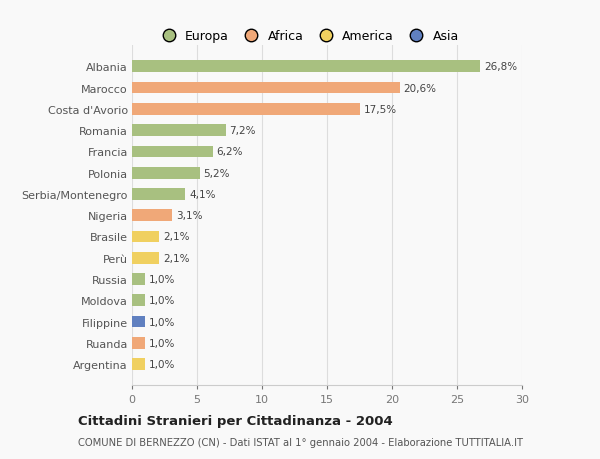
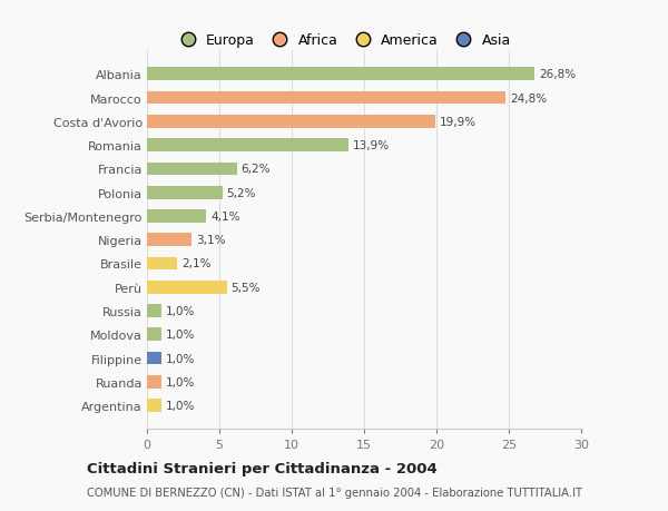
Marocco: 20,6% -> 24,8%
Costa d'Avorio: 17,5% -> 19,9%
Romania: 7,2% -> 13,9%
Perù: 2,1% -> 5,5%
